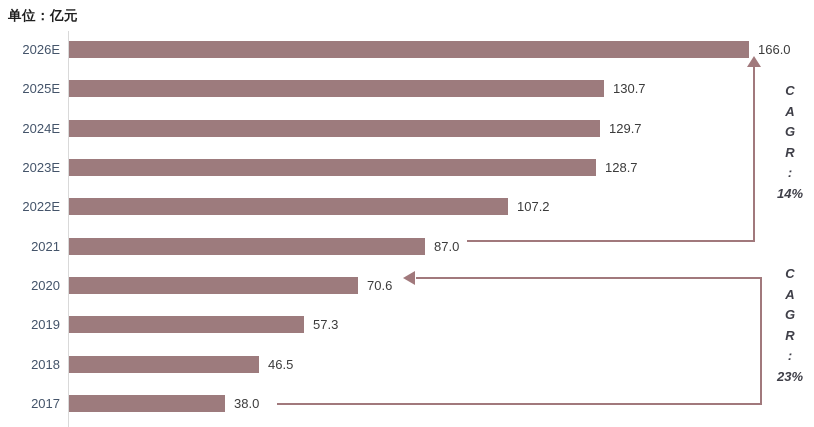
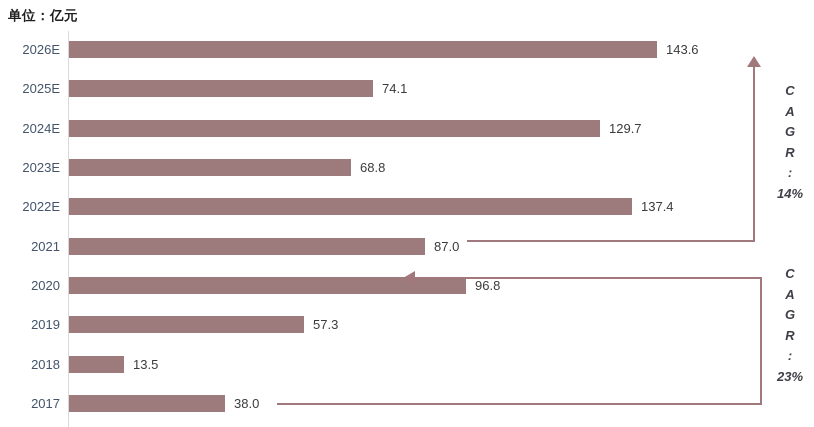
2026E: 166.0 -> 143.6
2025E: 130.7 -> 74.1
2023E: 128.7 -> 68.8
2022E: 107.2 -> 137.4
2020: 70.6 -> 96.8
2018: 46.5 -> 13.5
